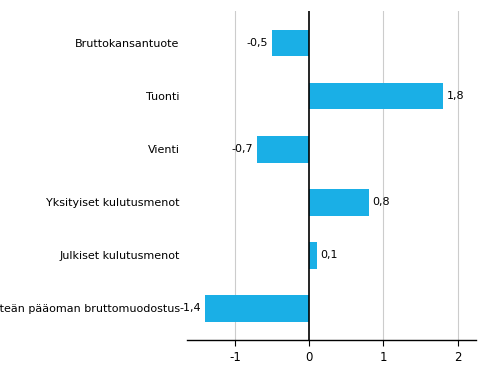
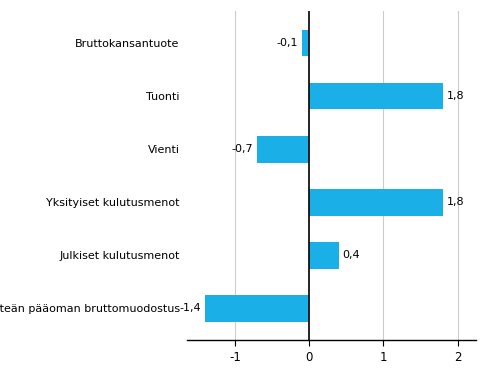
Bruttokansantuote: -0,5 -> -0,1
Yksityiset kulutusmenot: 0,8 -> 1,8
Julkiset kulutusmenot: 0,1 -> 0,4
